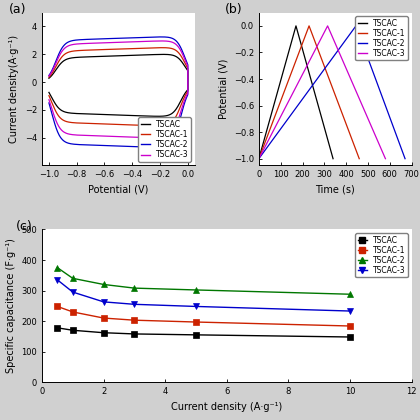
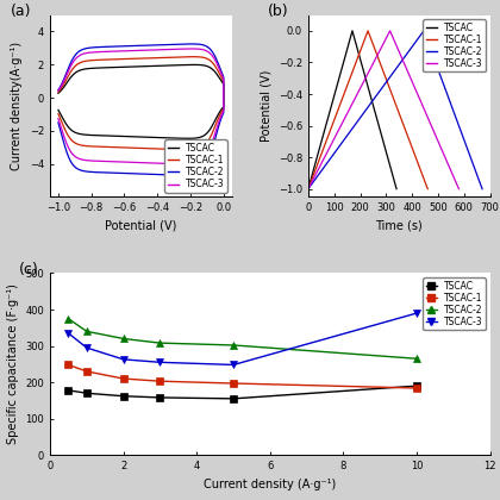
TSCAC/10: 148 -> 190
TSCAC-2/10: 288 -> 265
TSCAC-3/10: 233 -> 390
